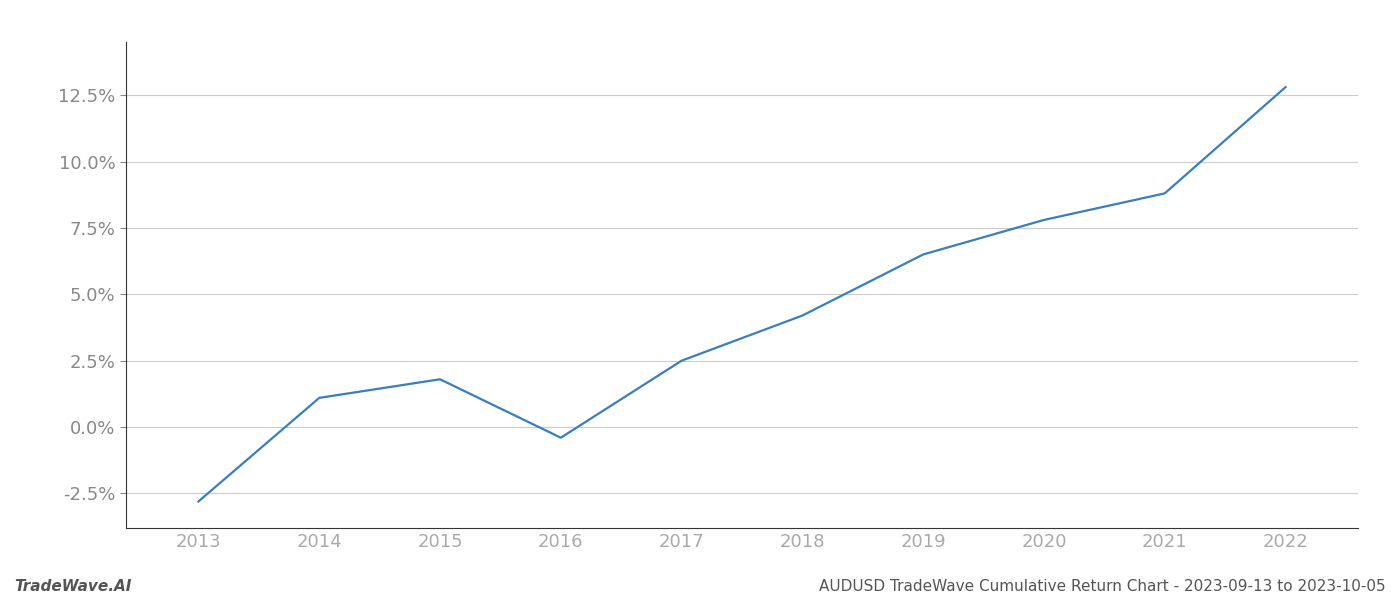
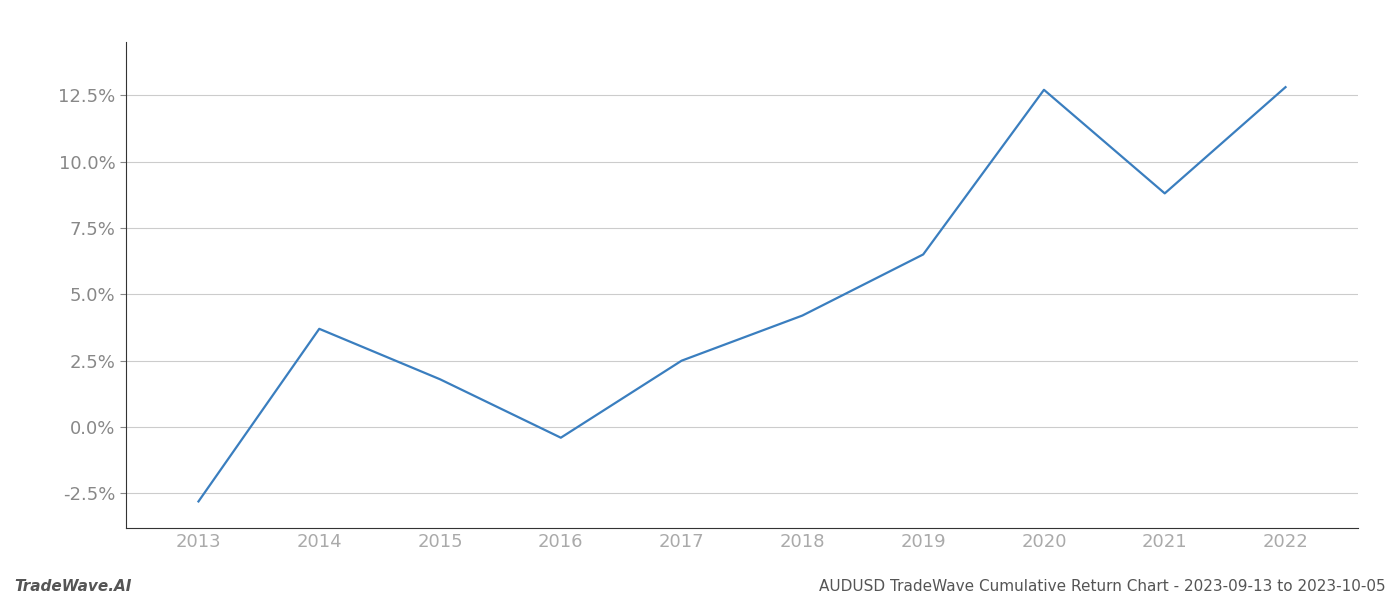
2014: 1.1% -> 3.7%
2020: 7.8% -> 12.7%
